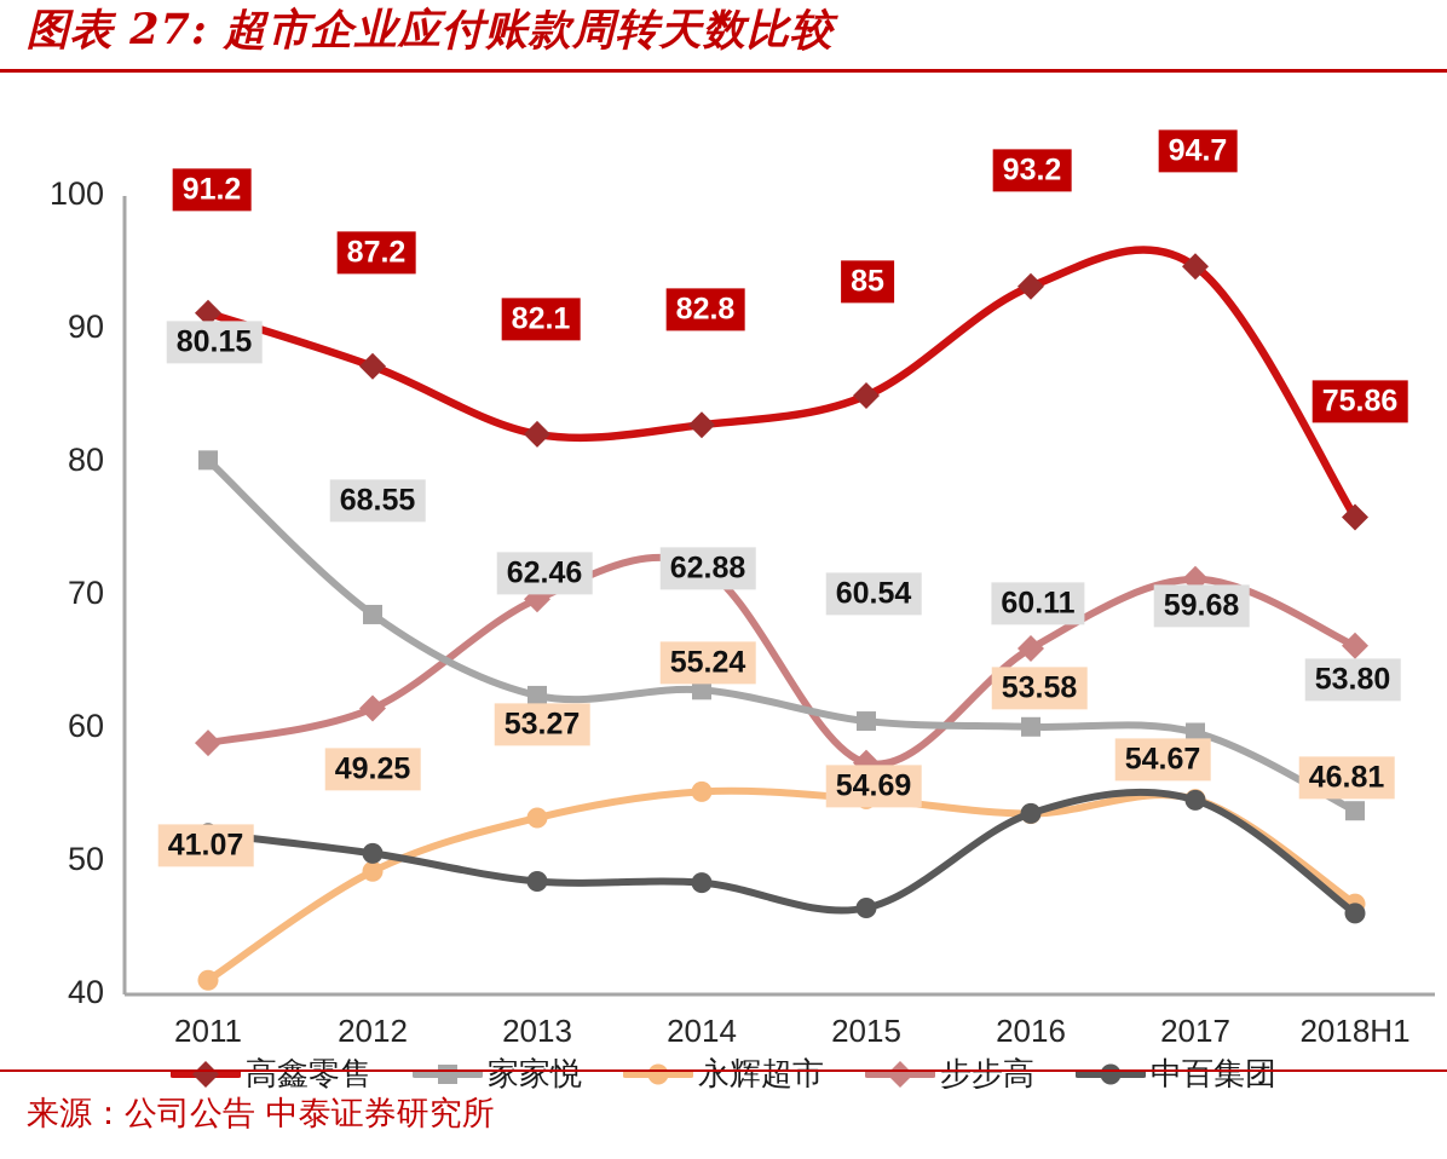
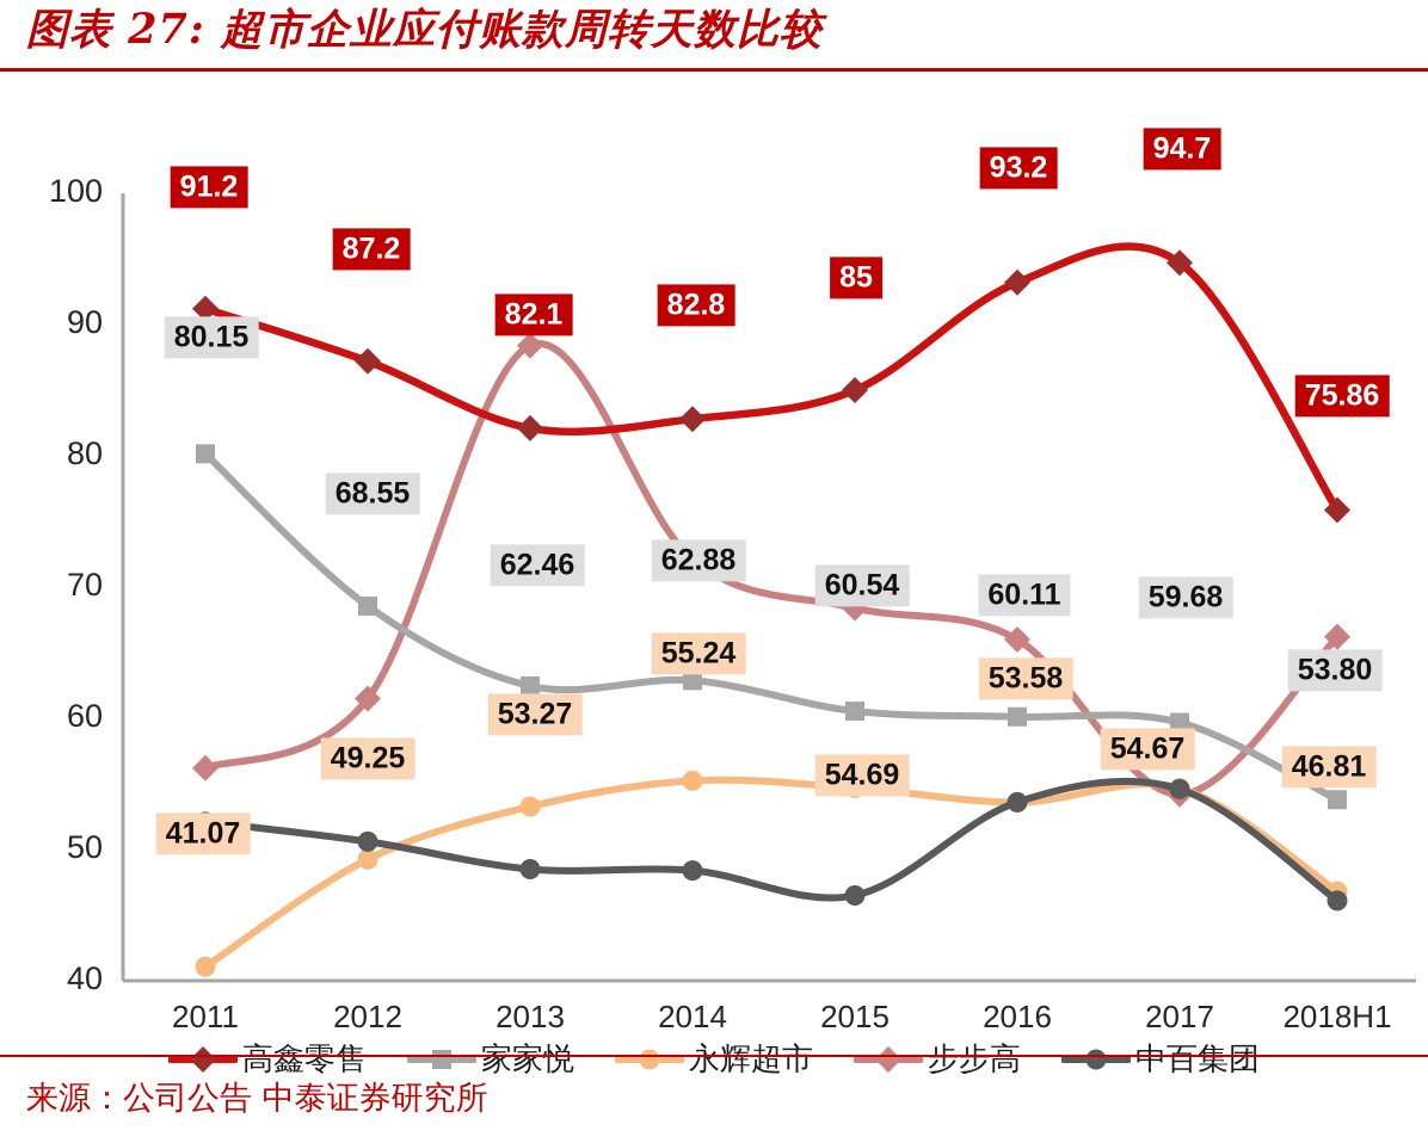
步步高/2011: 58.9 -> 56.2
步步高/2013: 69.7 -> 88.4
步步高/2015: 57.4 -> 68.4
步步高/2017: 71.2 -> 54.2
